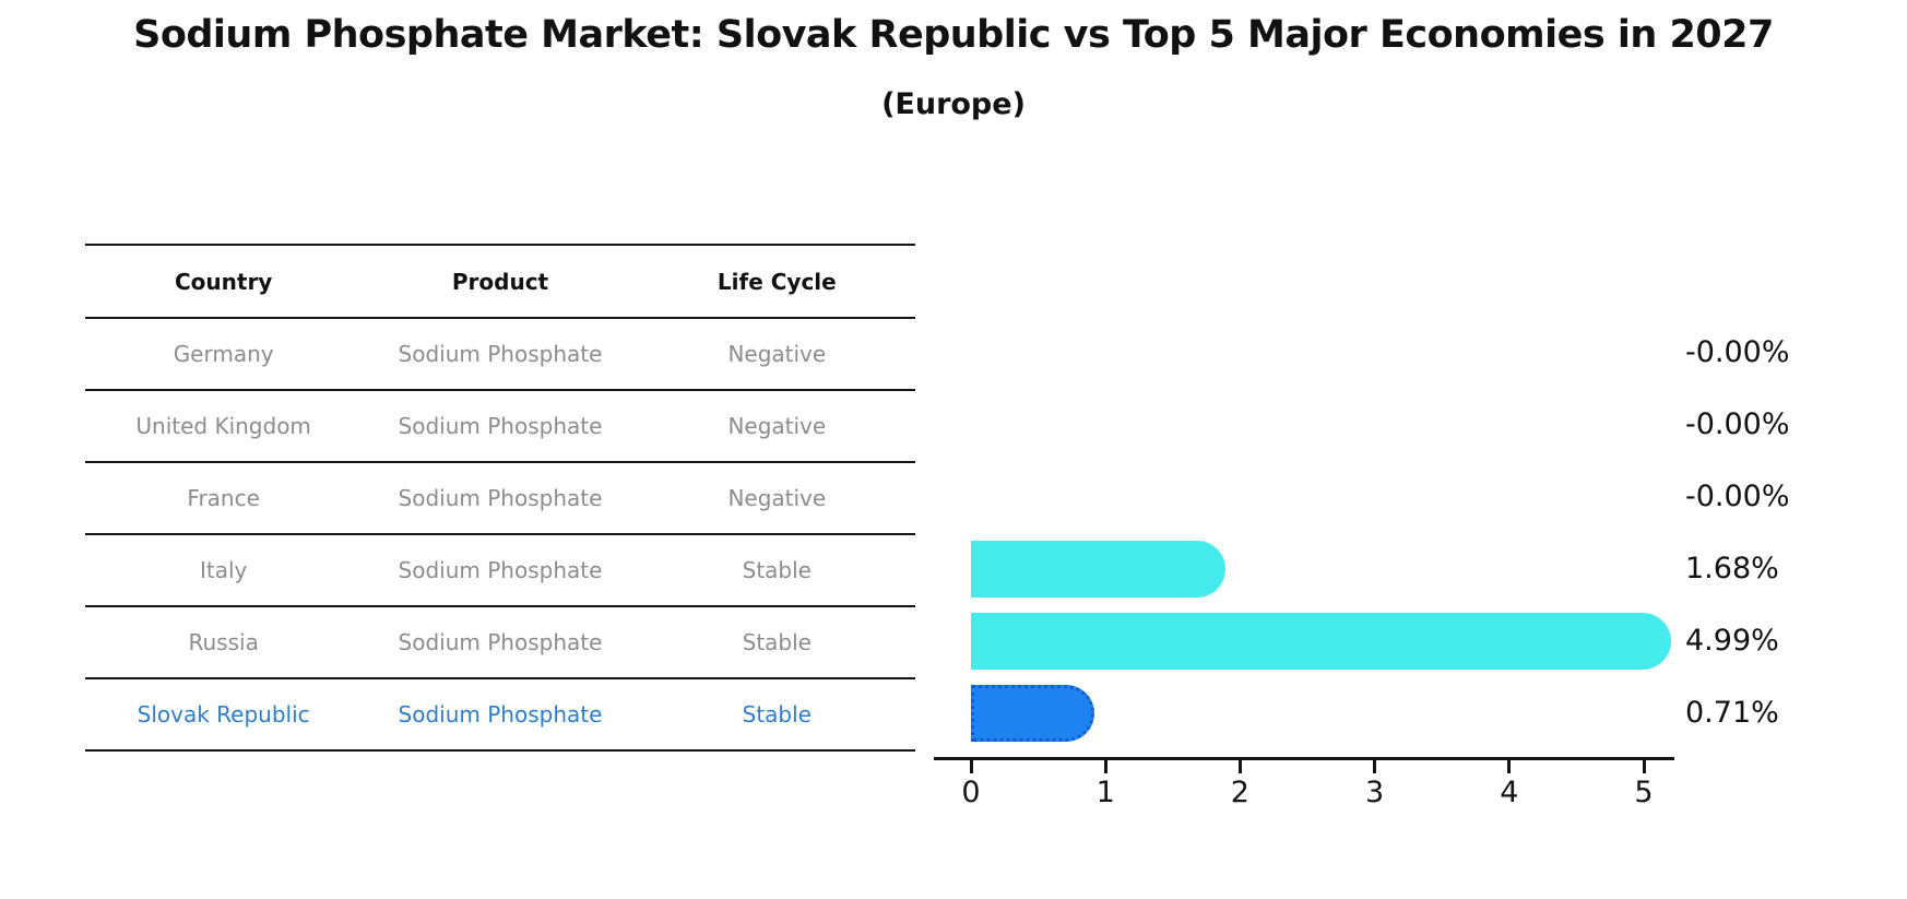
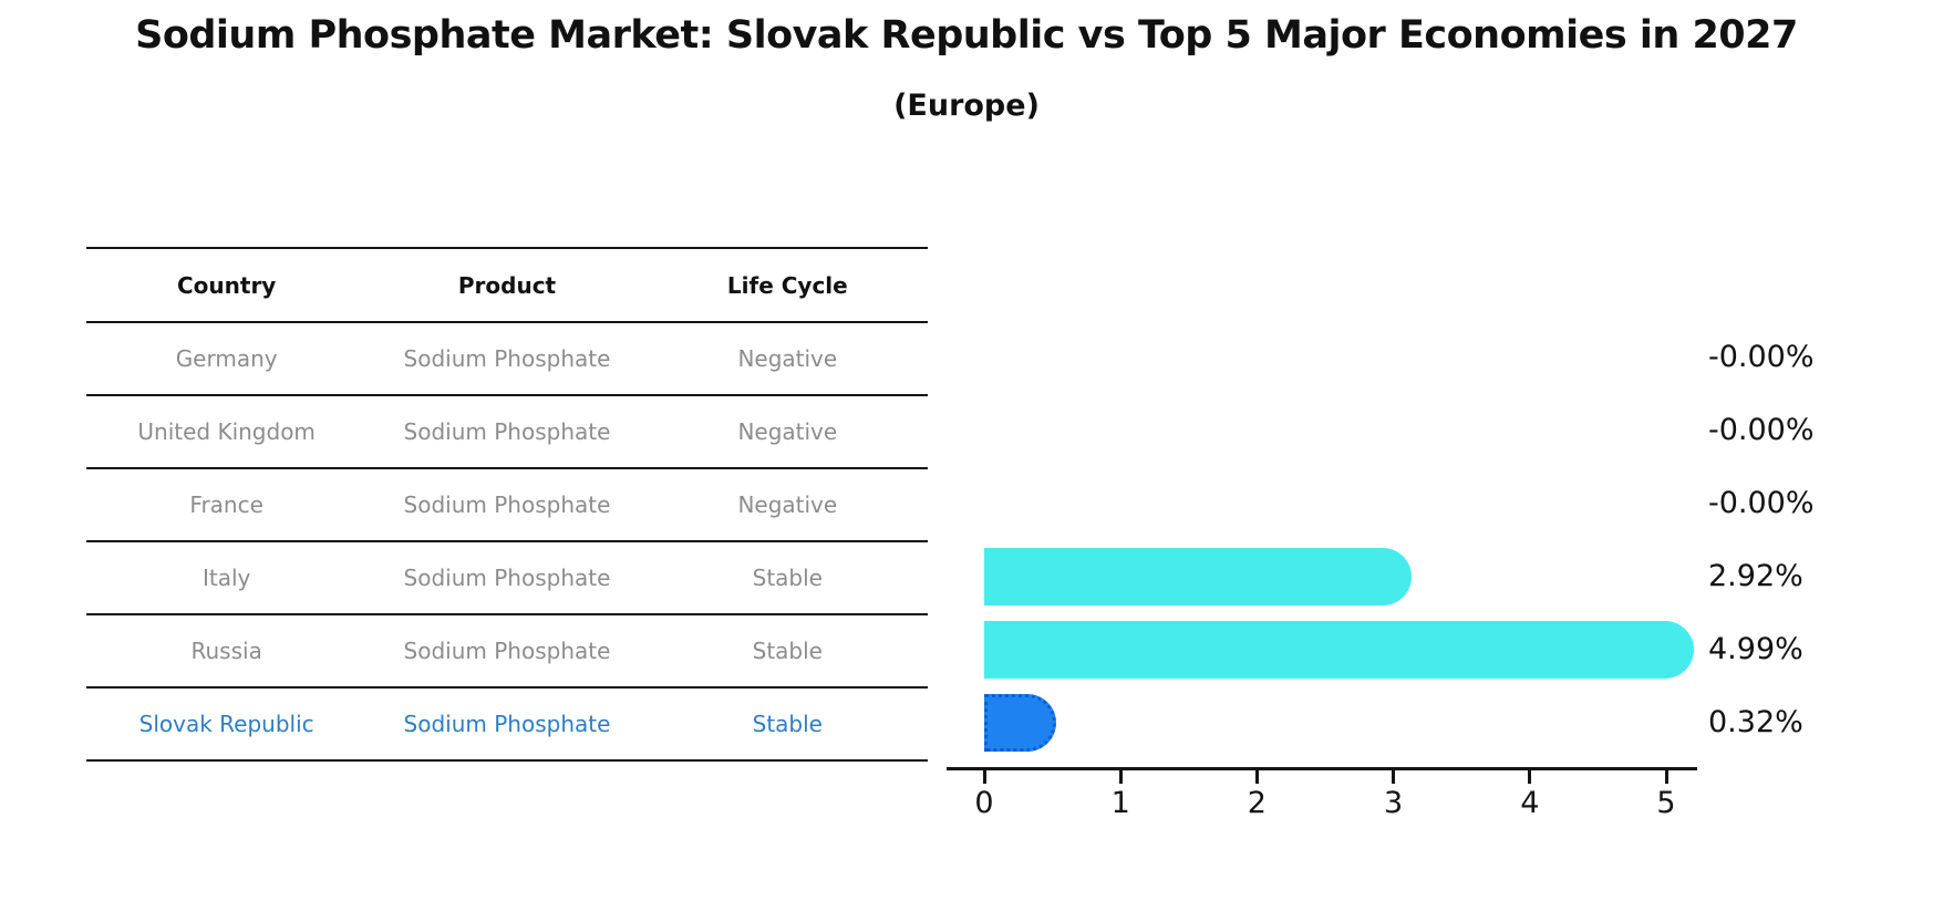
Italy: 1.68% -> 2.92%
Slovak Republic: 0.71% -> 0.32%
